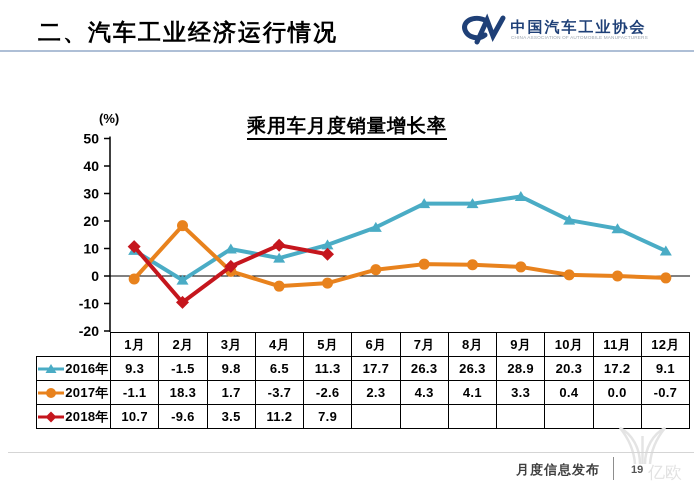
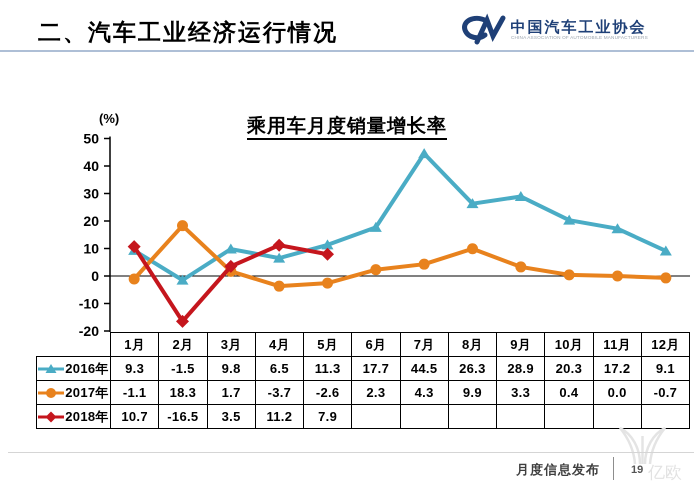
2018年/2月: -9.6 -> -16.5
2016年/7月: 26.3 -> 44.5
2017年/8月: 4.1 -> 9.9
